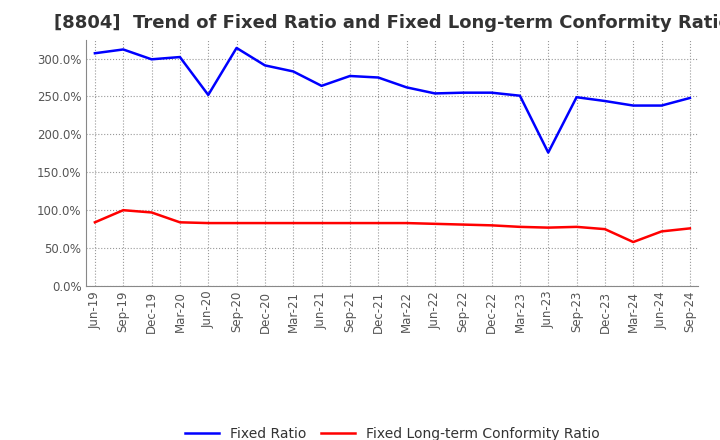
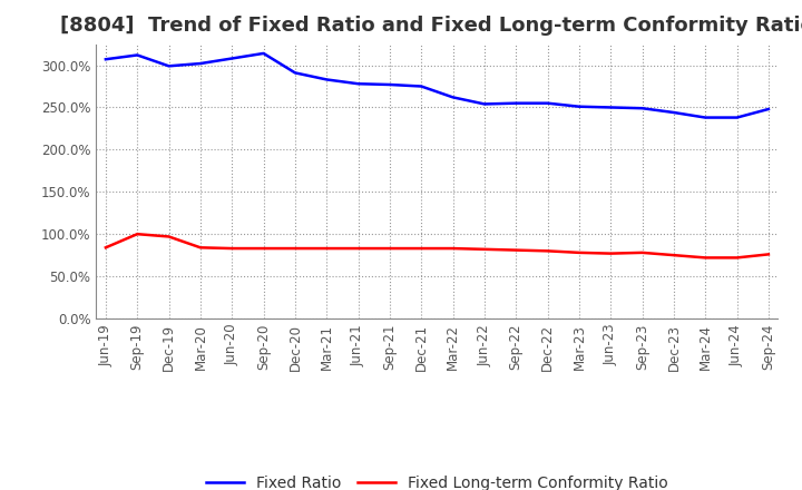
Fixed Ratio/Jun-20: 252% -> 308%
Fixed Ratio/Jun-21: 264% -> 278%
Fixed Ratio/Jun-23: 176% -> 250%
Fixed Long-term Conformity Ratio/Mar-24: 58% -> 72%
